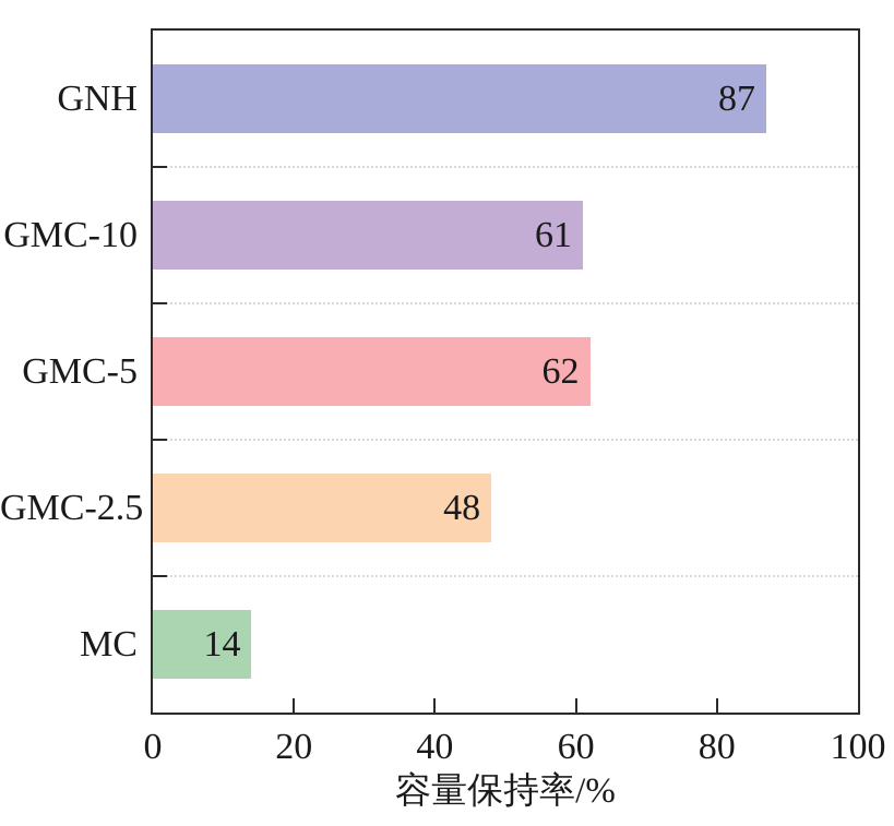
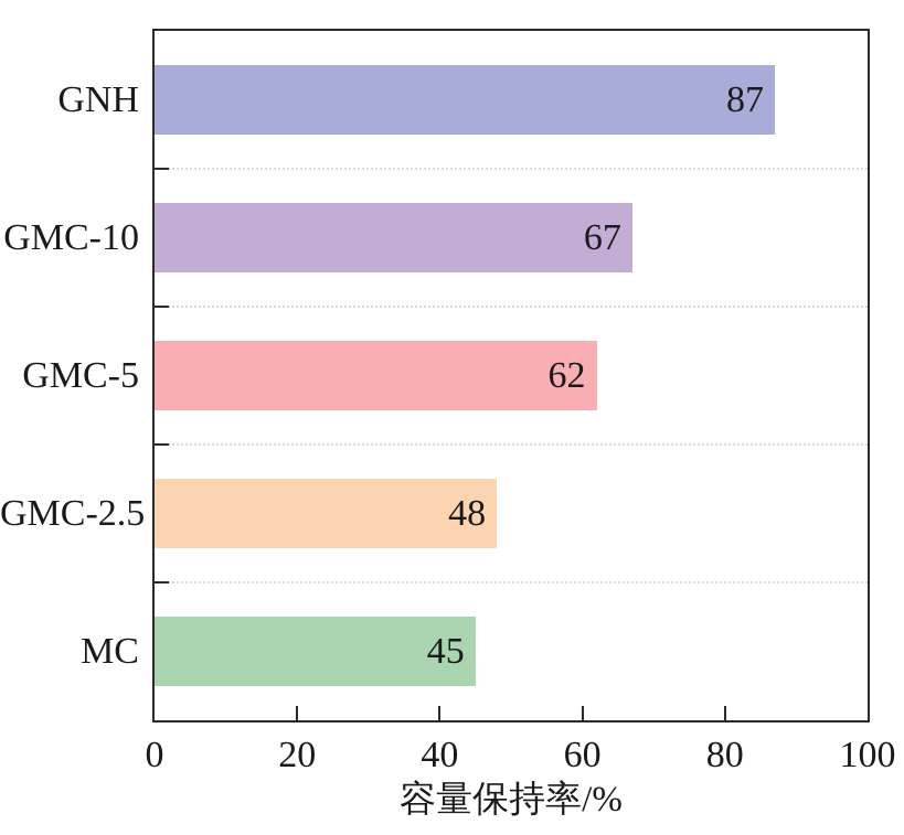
GMC-10: 61 -> 67
MC: 14 -> 45
